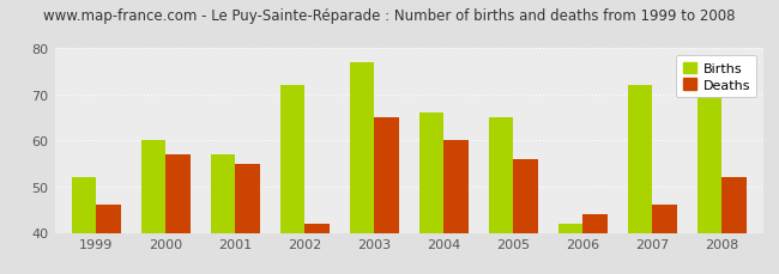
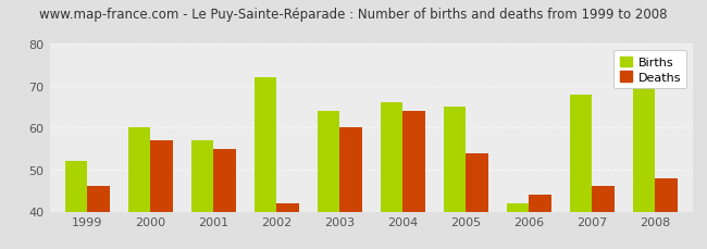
Births/2003: 77 -> 64
Deaths/2003: 65 -> 60
Deaths/2004: 60 -> 64
Deaths/2005: 56 -> 54
Births/2007: 72 -> 68
Deaths/2008: 52 -> 48
